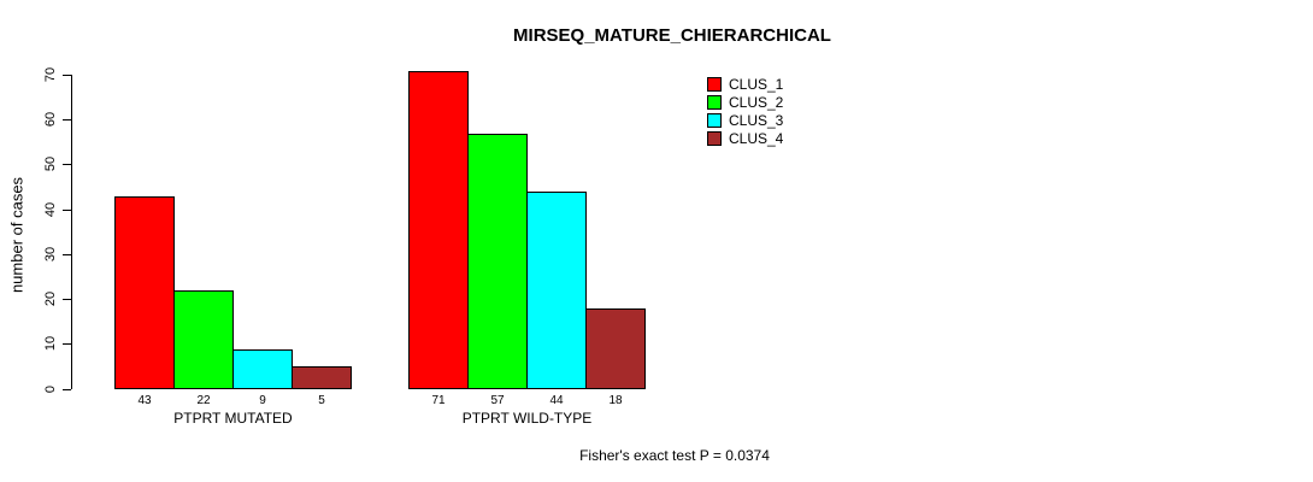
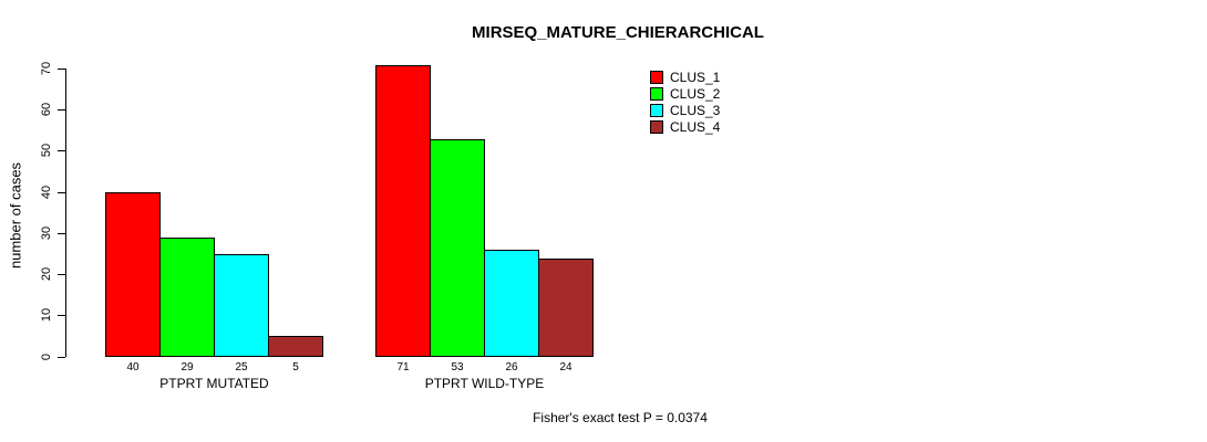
CLUS_1/PTPRT MUTATED: 43 -> 40
CLUS_2/PTPRT MUTATED: 22 -> 29
CLUS_3/PTPRT MUTATED: 9 -> 25
CLUS_2/PTPRT WILD-TYPE: 57 -> 53
CLUS_3/PTPRT WILD-TYPE: 44 -> 26
CLUS_4/PTPRT WILD-TYPE: 18 -> 24
